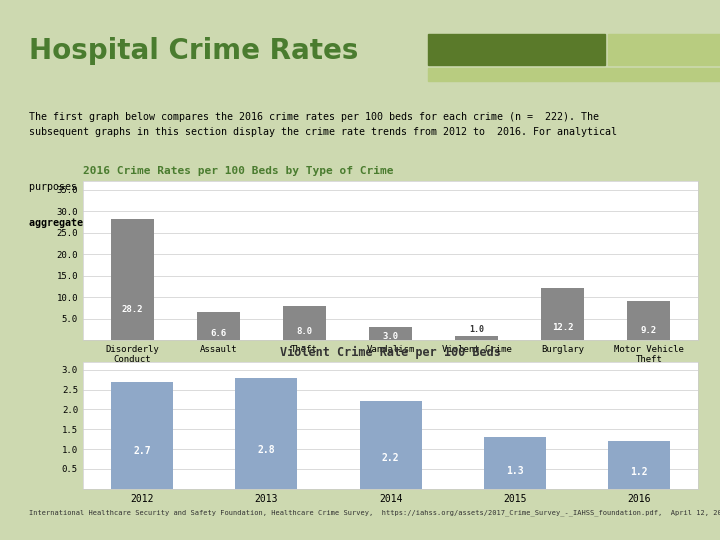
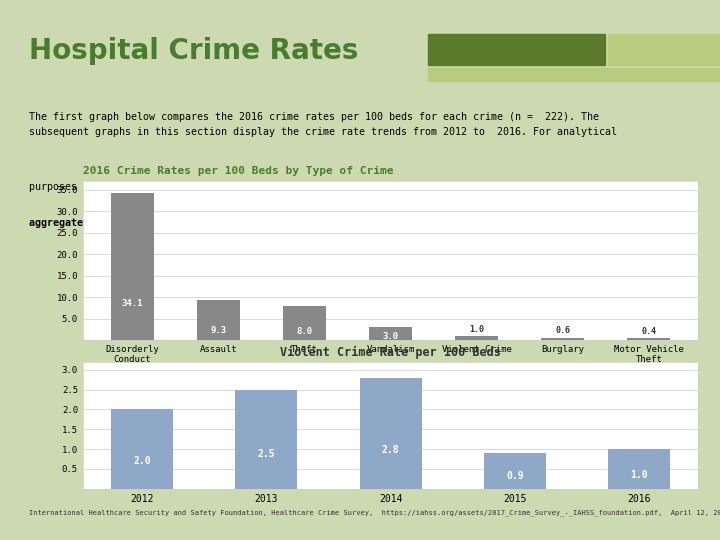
2016 Crime Rates per 100 Beds by Type of Crime/Disorderly Conduct: 28.2 -> 34.1
2016 Crime Rates per 100 Beds by Type of Crime/Assault: 6.6 -> 9.3
2016 Crime Rates per 100 Beds by Type of Crime/Burglary: 12.2 -> 0.6
2016 Crime Rates per 100 Beds by Type of Crime/Motor Vehicle Theft: 9.2 -> 0.4
2012: 2.7 -> 2.0
2013: 2.8 -> 2.5
2014: 2.2 -> 2.8
2015: 1.3 -> 0.9
2016: 1.2 -> 1.0
